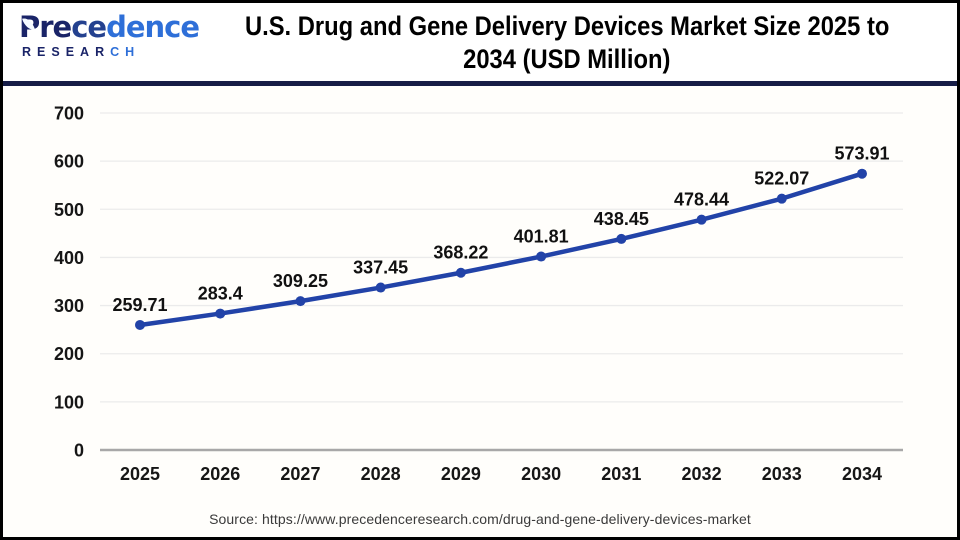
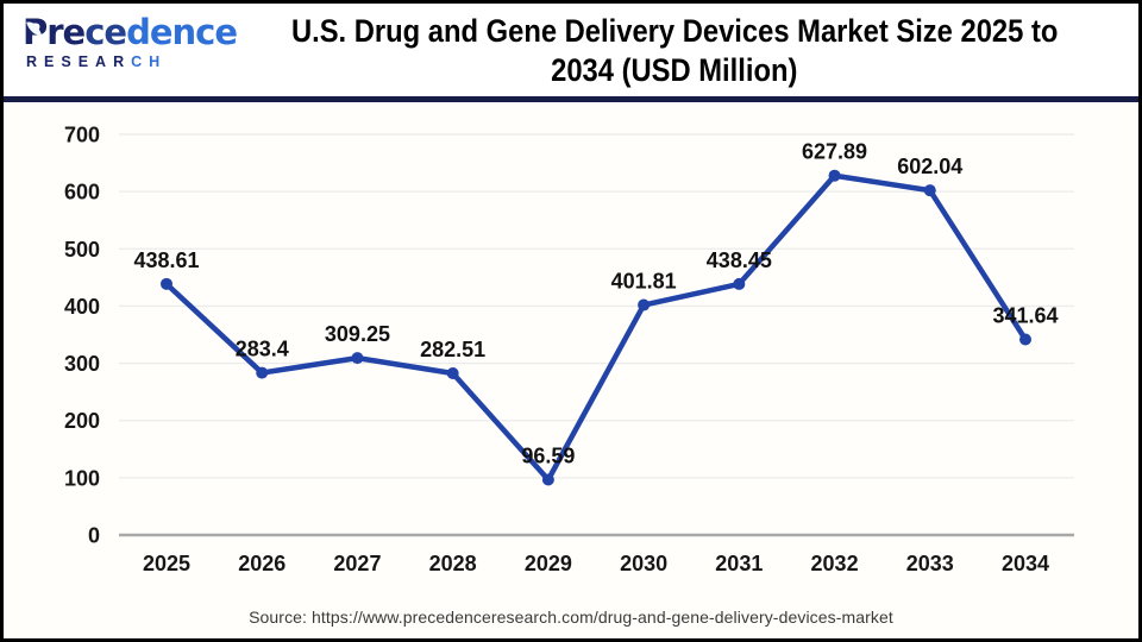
2025: 259.71 -> 438.61
2028: 337.45 -> 282.51
2029: 368.22 -> 96.59
2032: 478.44 -> 627.89
2033: 522.07 -> 602.04
2034: 573.91 -> 341.64
